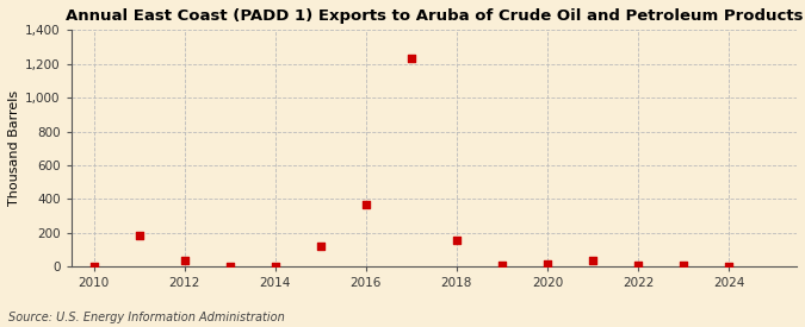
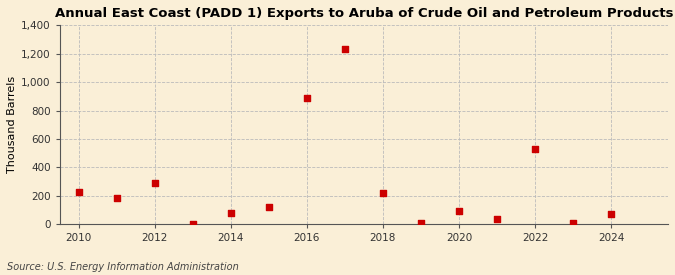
2010: 0 -> 230
2012: 40 -> 290
2014: 0 -> 80
2016: 370 -> 890
2018: 160 -> 220
2020: 20 -> 90
2022: 10 -> 530
2024: 0 -> 70
